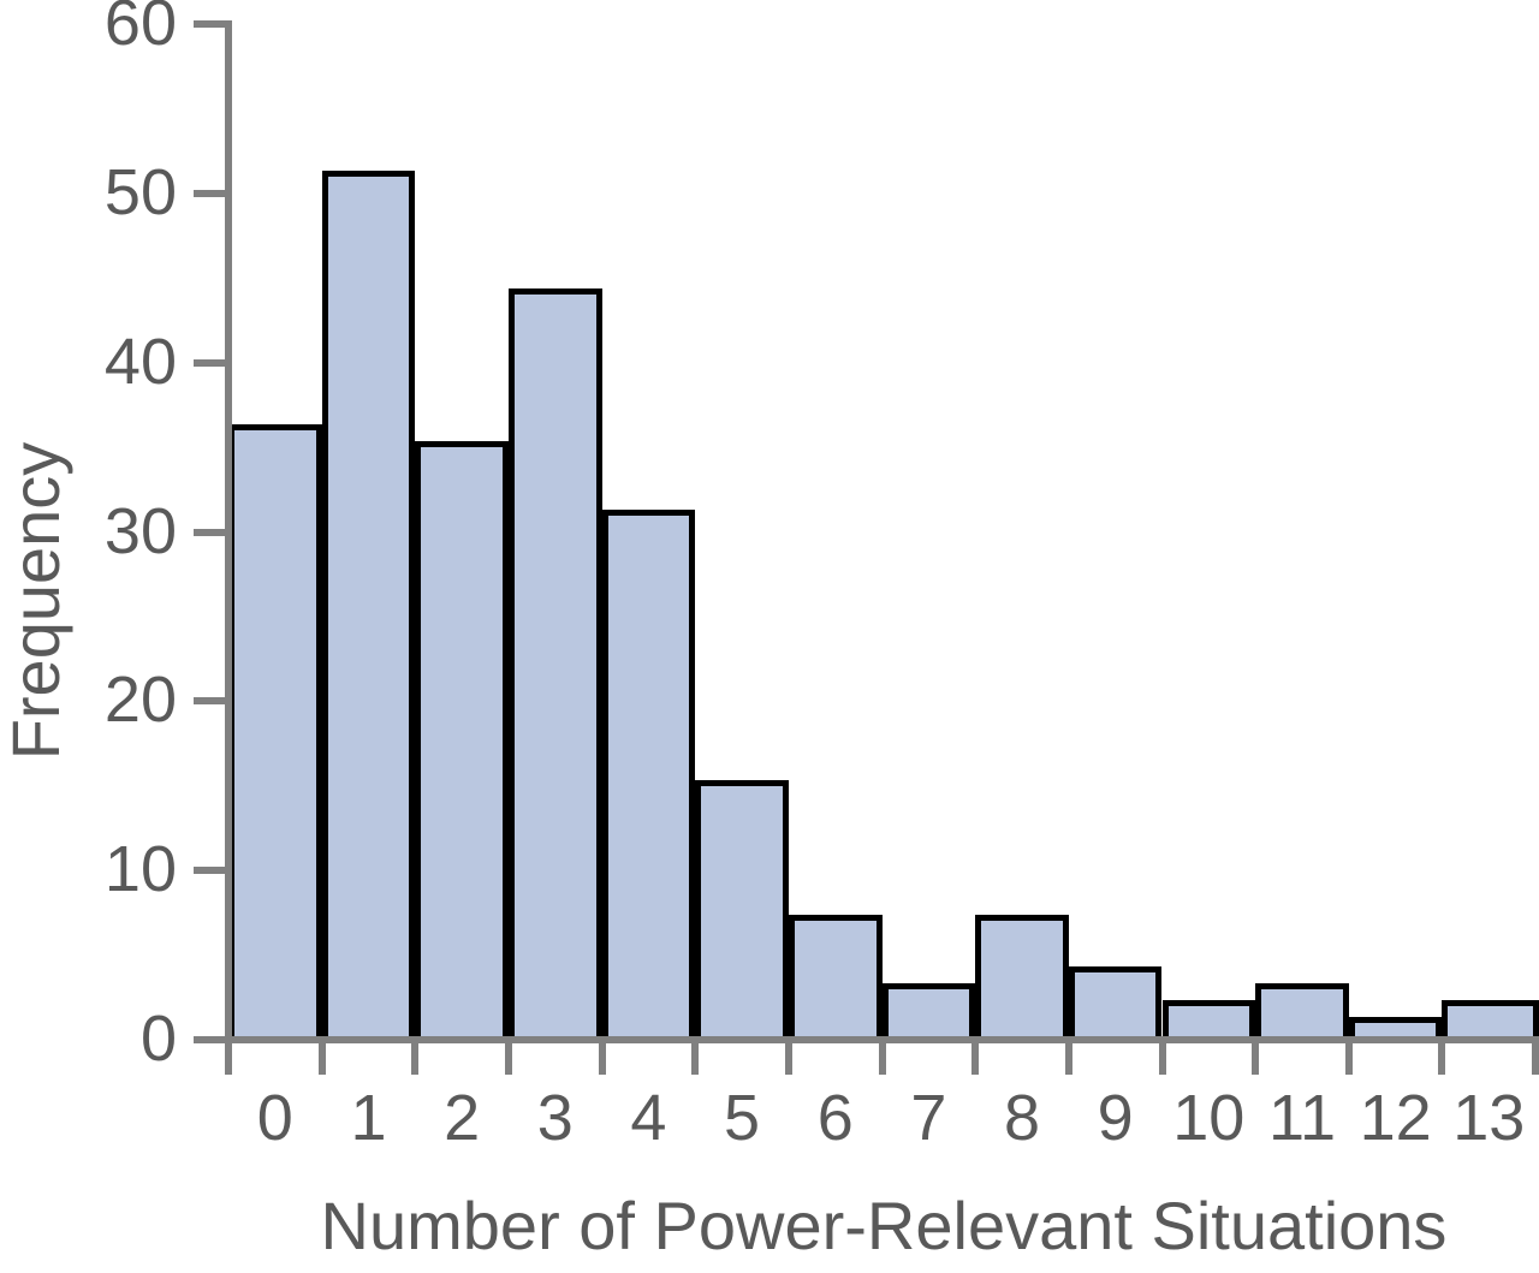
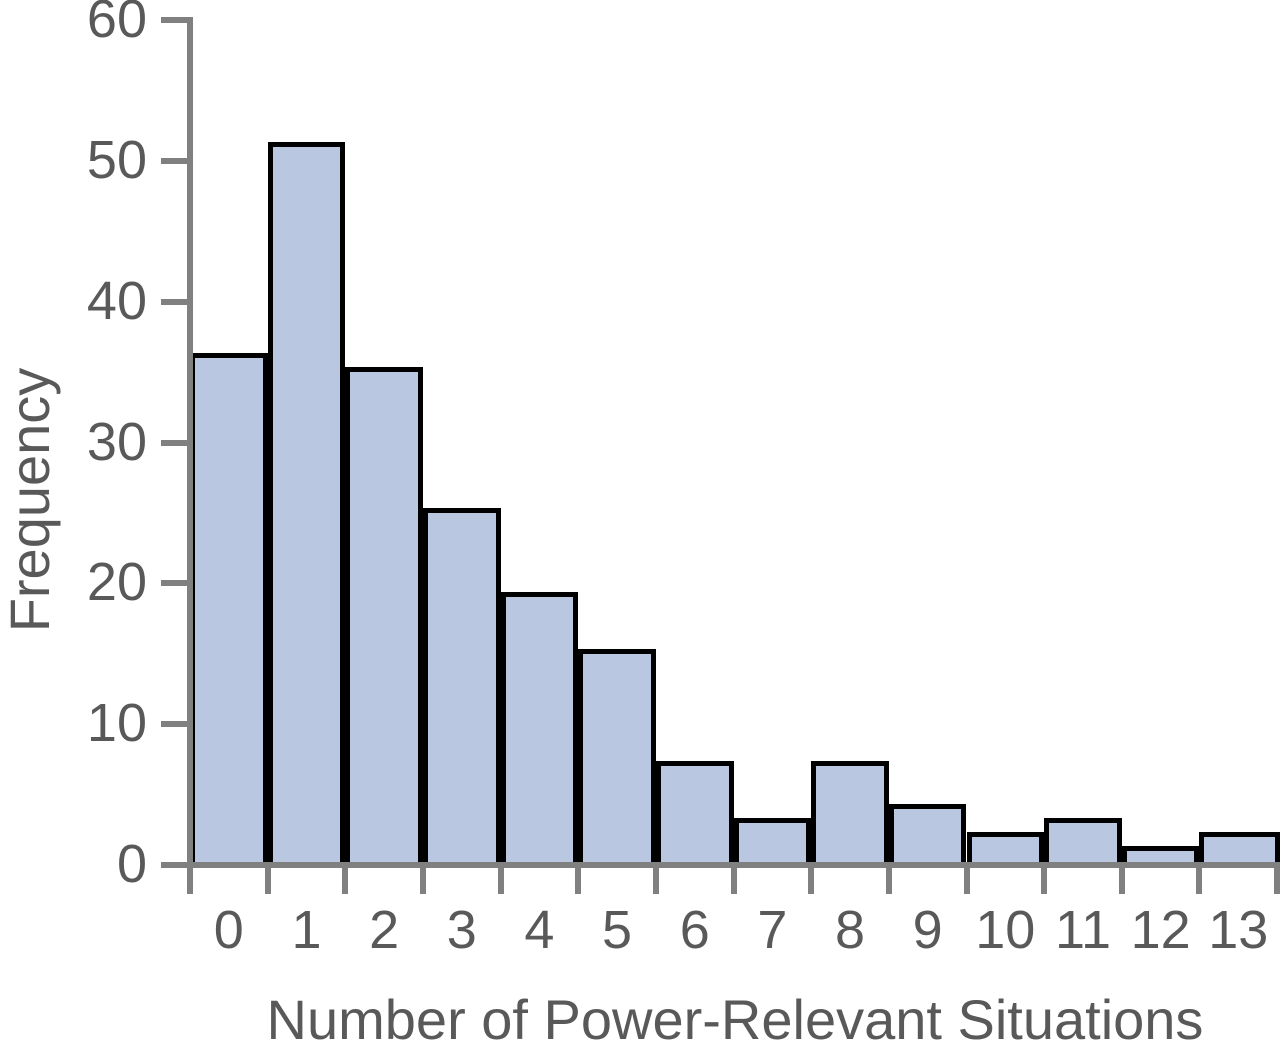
3: 44 -> 25
4: 31 -> 19
